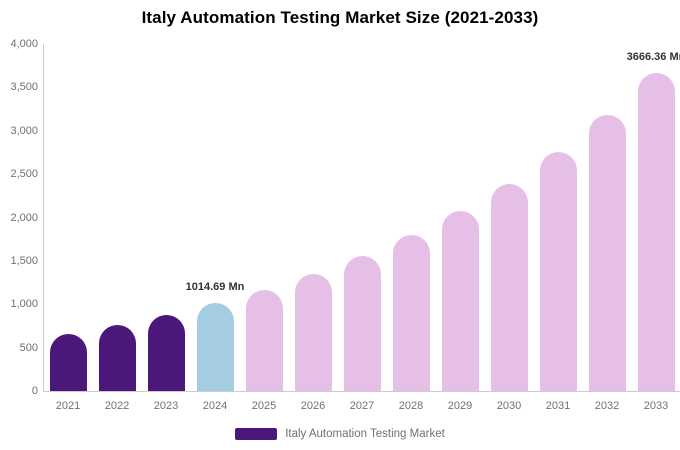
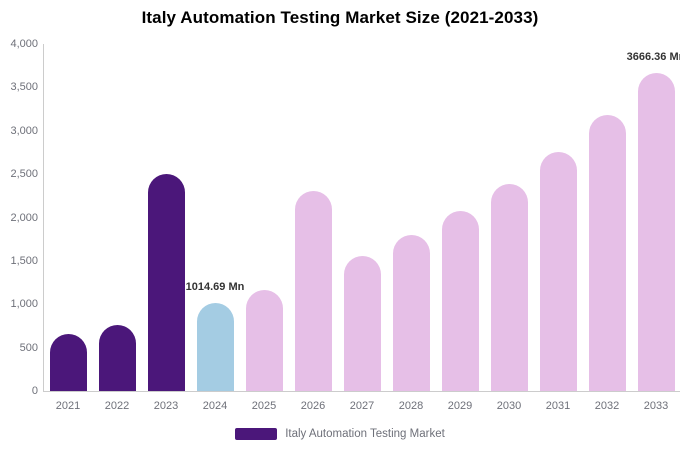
2023: 900 -> 2500
2026: 1400 -> 2300
